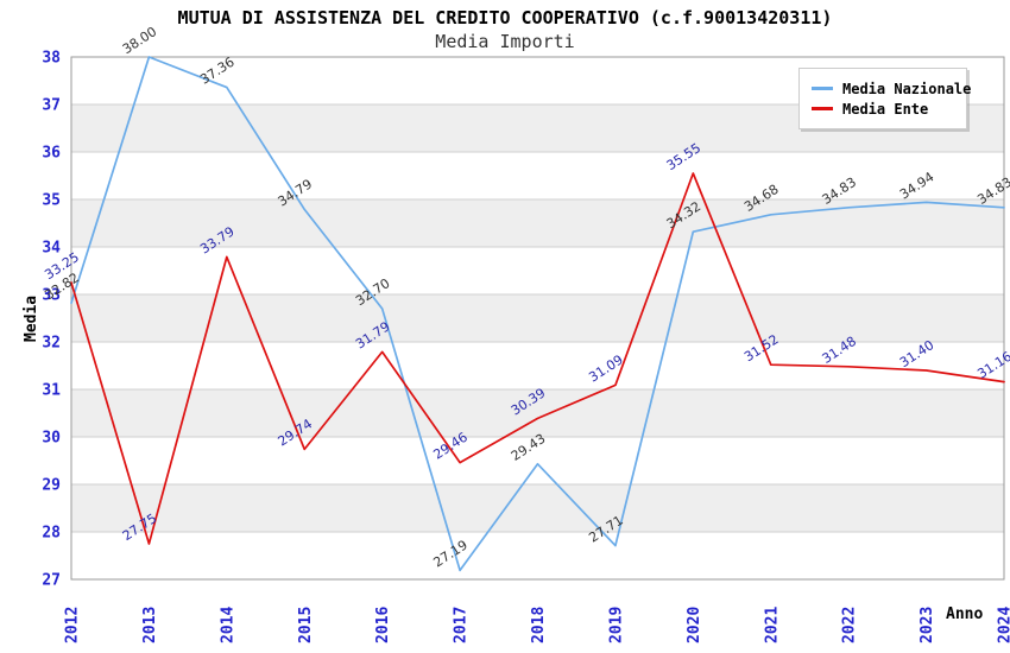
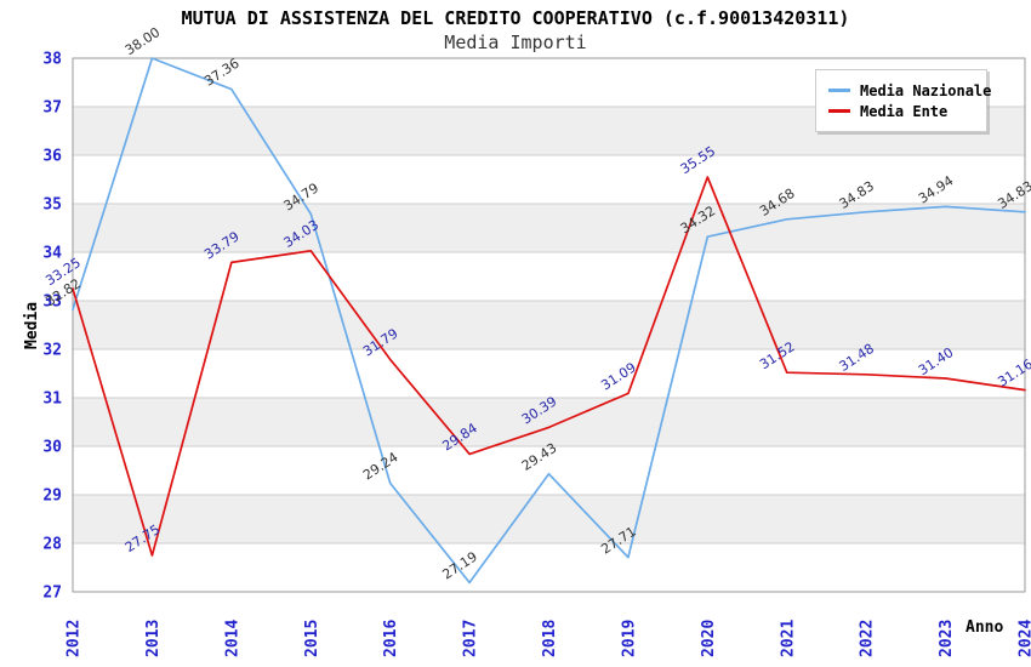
Media Ente/2015: 29.74 -> 34.03
Media Nazionale/2016: 32.70 -> 29.24
Media Ente/2017: 29.46 -> 29.84
